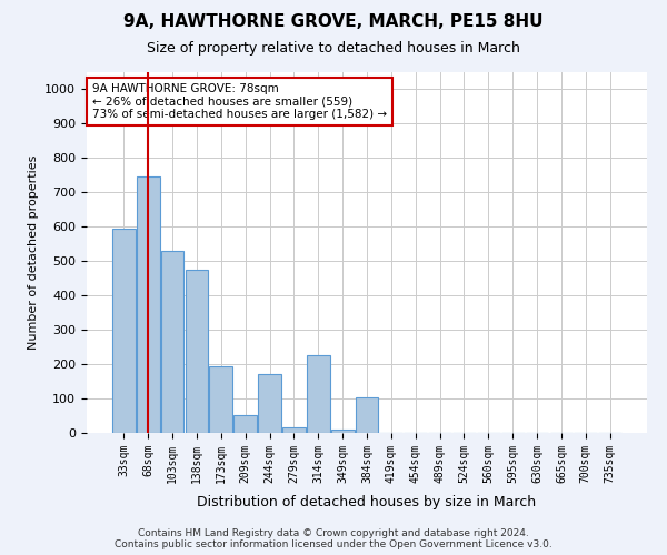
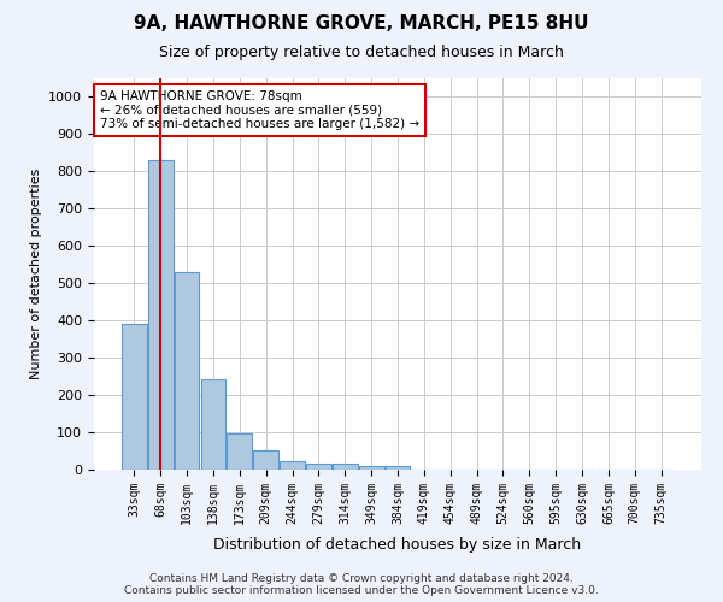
33sqm: 595 -> 390
68sqm: 745 -> 830
138sqm: 475 -> 242
173sqm: 195 -> 97
244sqm: 170 -> 22
314sqm: 225 -> 17
384sqm: 105 -> 10
